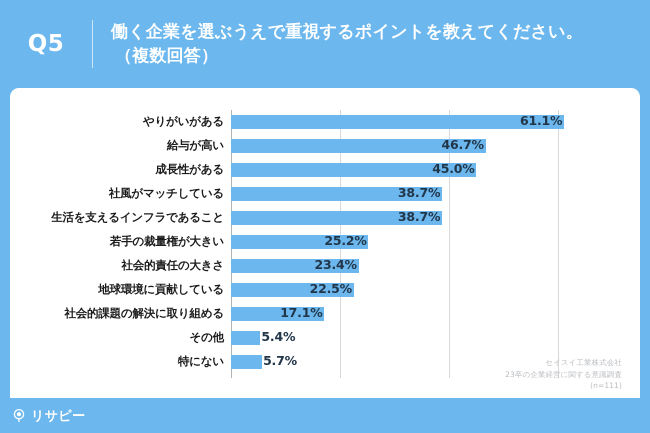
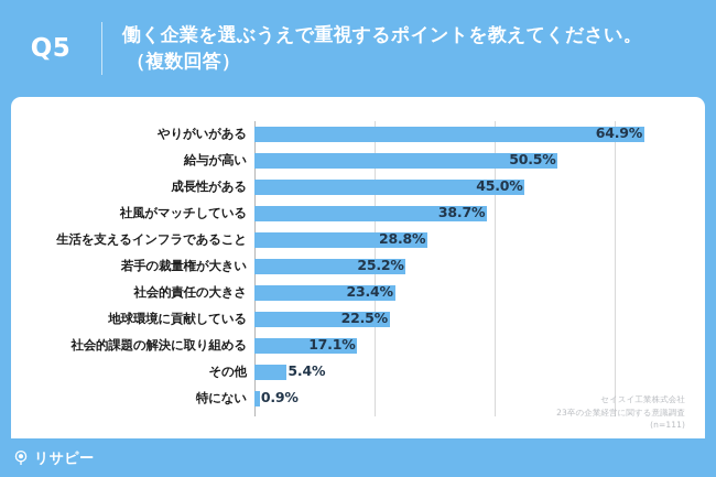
やりがいがある: 61.1% -> 64.9%
給与が高い: 46.7% -> 50.5%
生活を支えるインフラであること: 38.7% -> 28.8%
特にない: 5.7% -> 0.9%
